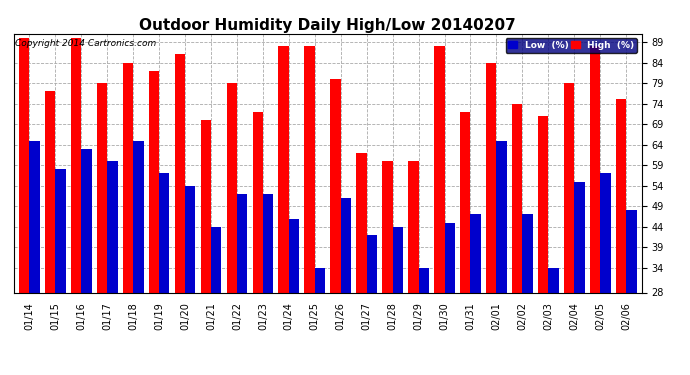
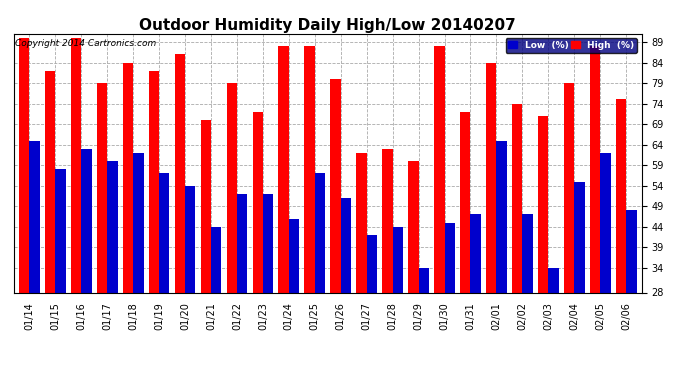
High (%)/01/15: 77 -> 82
Low (%)/01/18: 65 -> 62
Low (%)/01/25: 34 -> 57
High (%)/01/28: 60 -> 63
Low (%)/02/05: 57 -> 62
